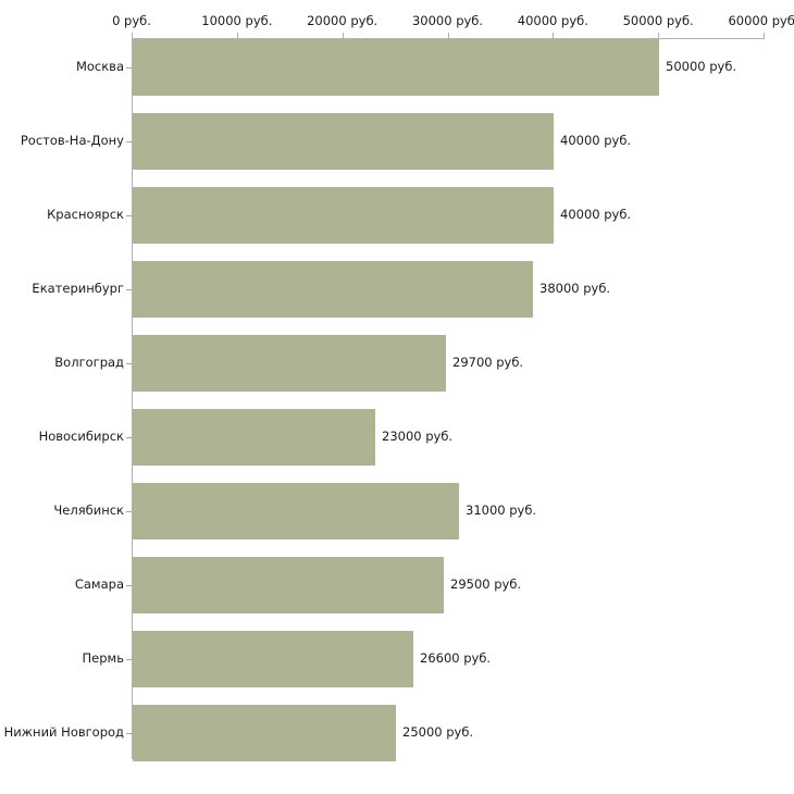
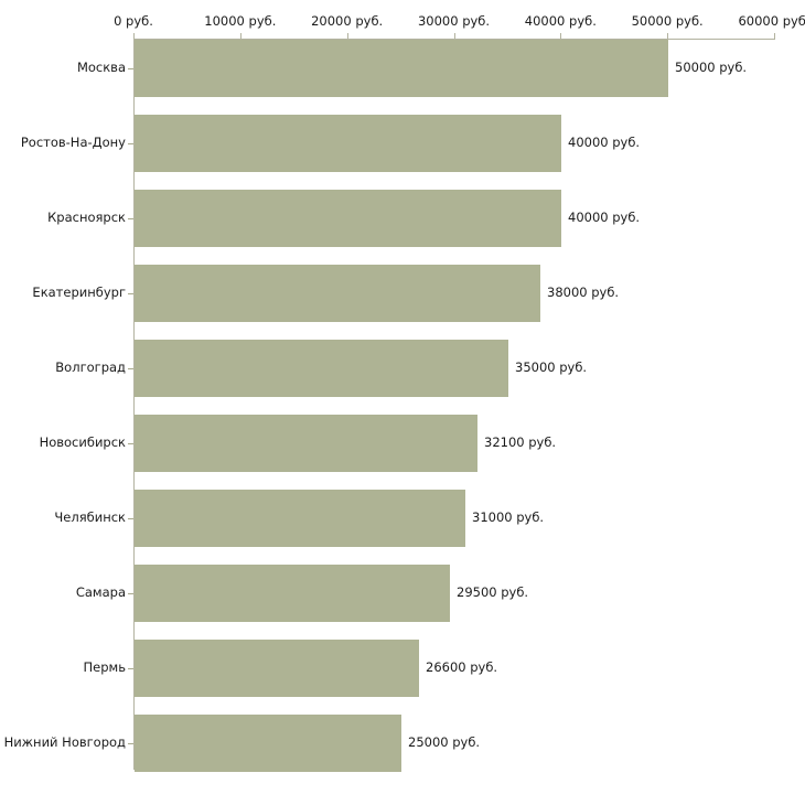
Волгоград: 29700 -> 35000
Новосибирск: 23000 -> 32100
